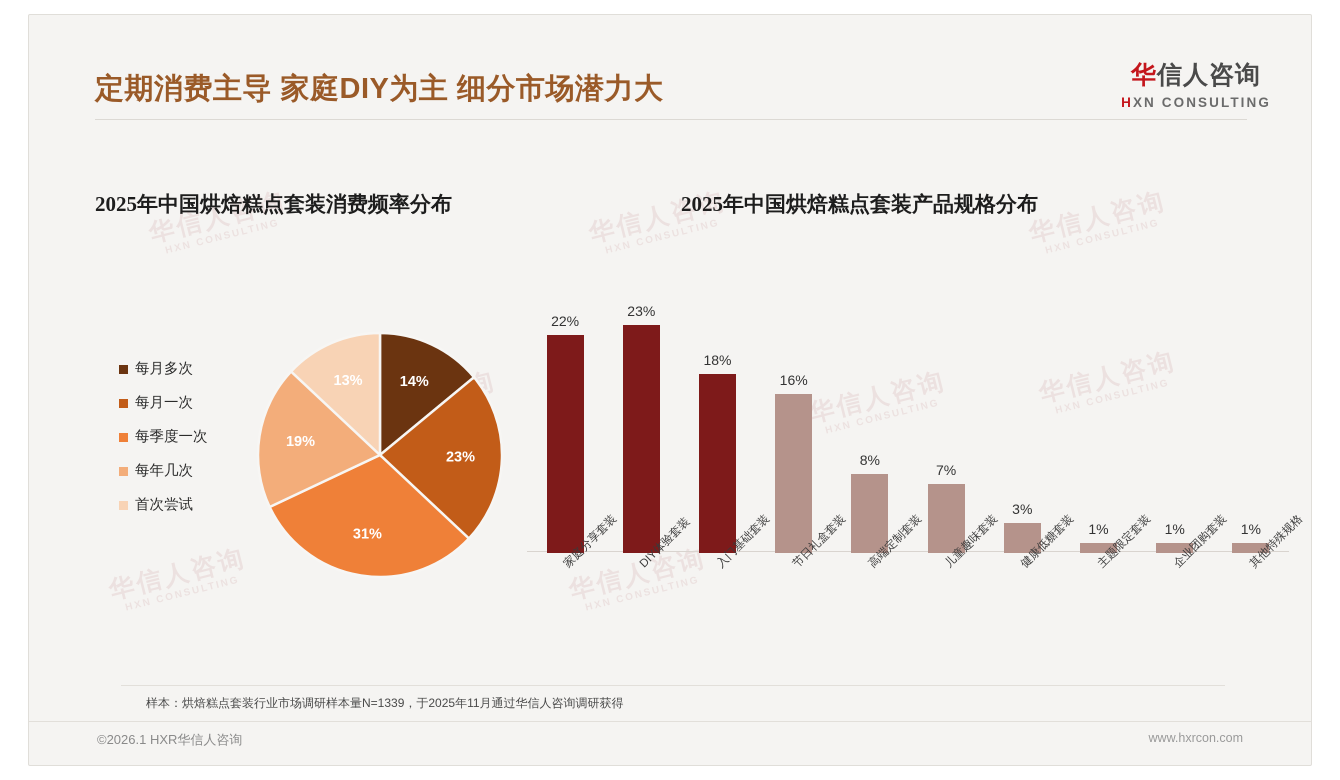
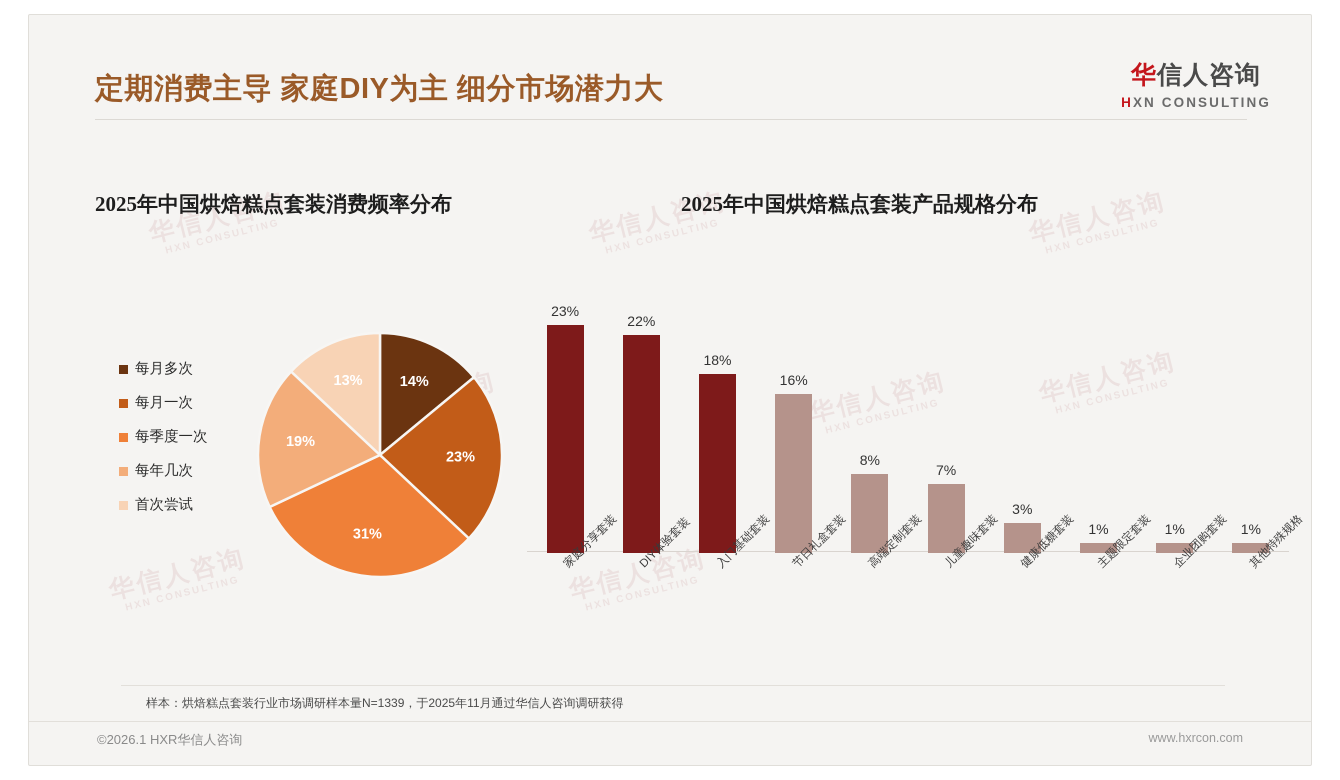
2025年中国烘焙糕点套装产品规格分布/家庭分享套装: 22% -> 23%
2025年中国烘焙糕点套装产品规格分布/DIY体验套装: 23% -> 22%
